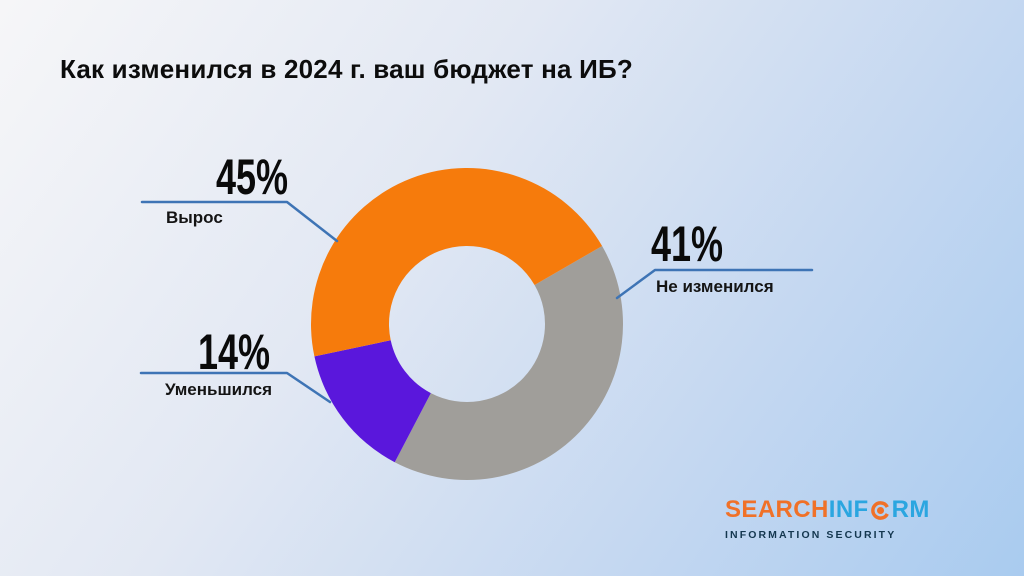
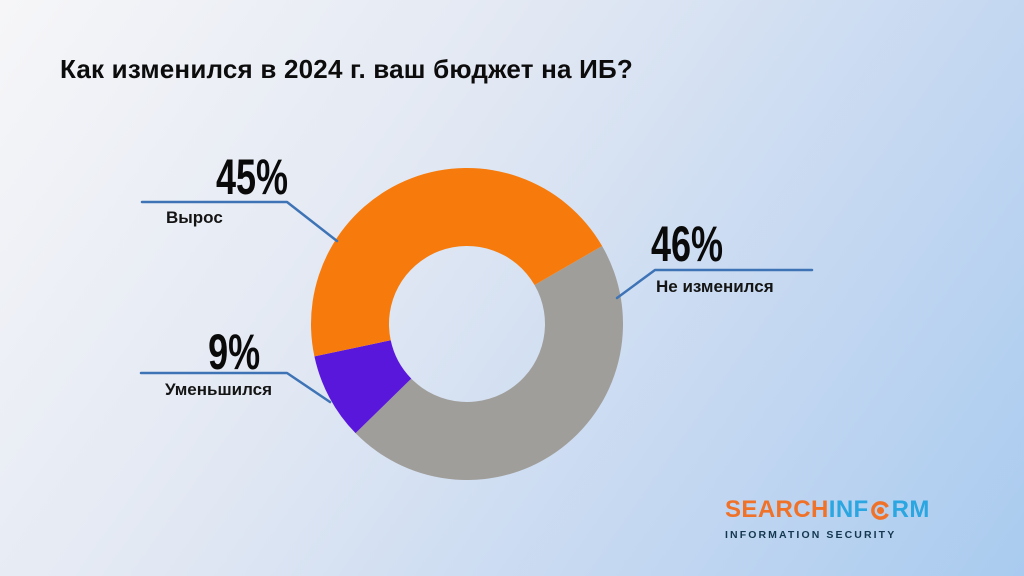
Не изменился: 41% -> 46%
Уменьшился: 14% -> 9%
